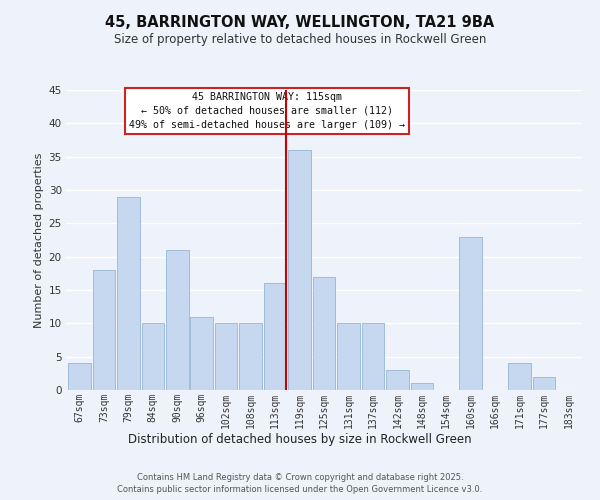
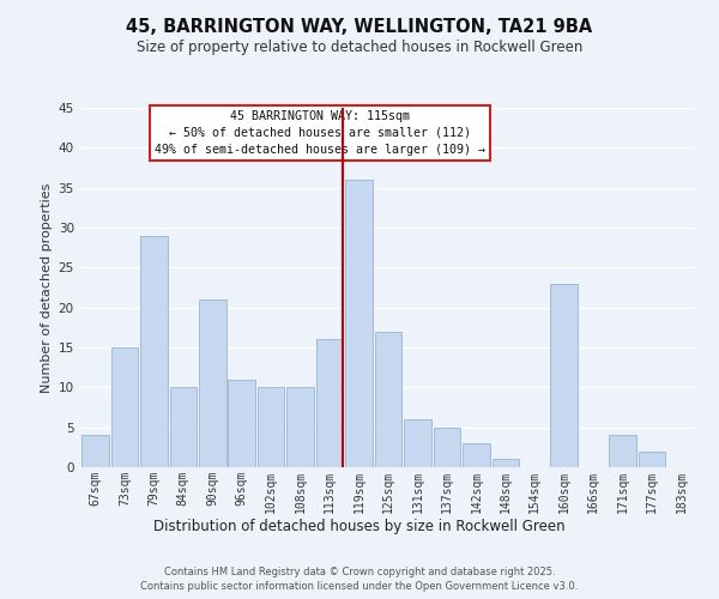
73sqm: 18 -> 15
131sqm: 10 -> 6
137sqm: 10 -> 5
